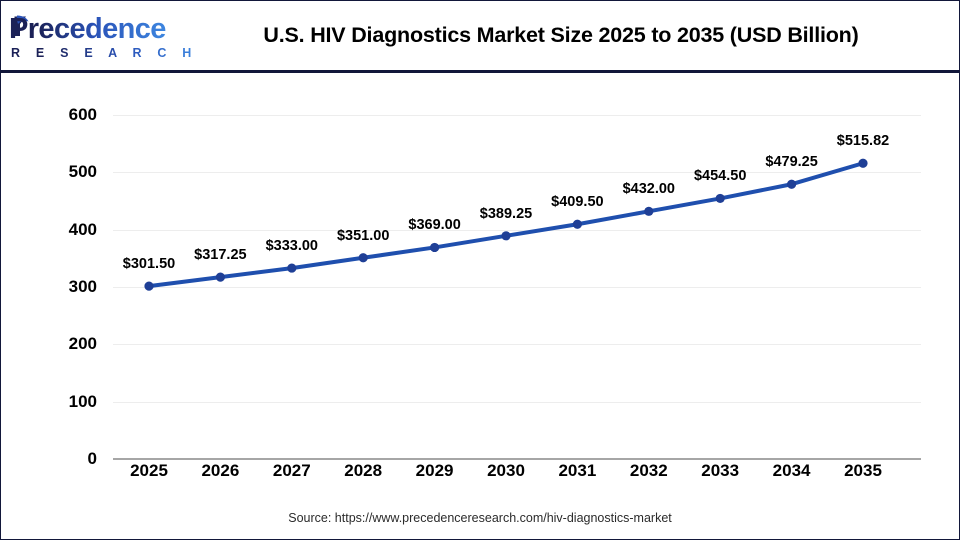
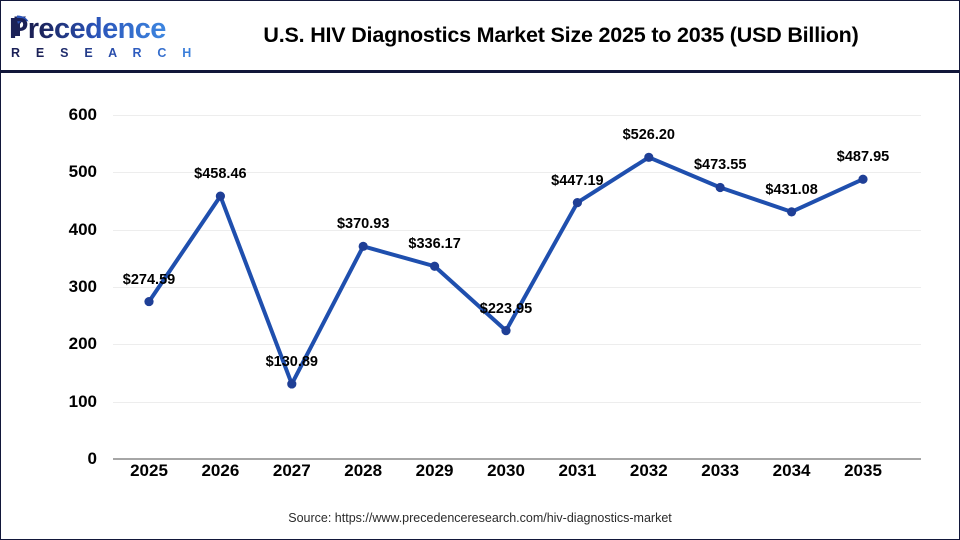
2025: $301.50 -> $274.59
2026: $317.25 -> $458.46
2027: $333.00 -> $130.89
2028: $351.00 -> $370.93
2029: $369.00 -> $336.17
2030: $389.25 -> $223.95
2031: $409.50 -> $447.19
2032: $432.00 -> $526.20
2033: $454.50 -> $473.55
2034: $479.25 -> $431.08
2035: $515.82 -> $487.95
